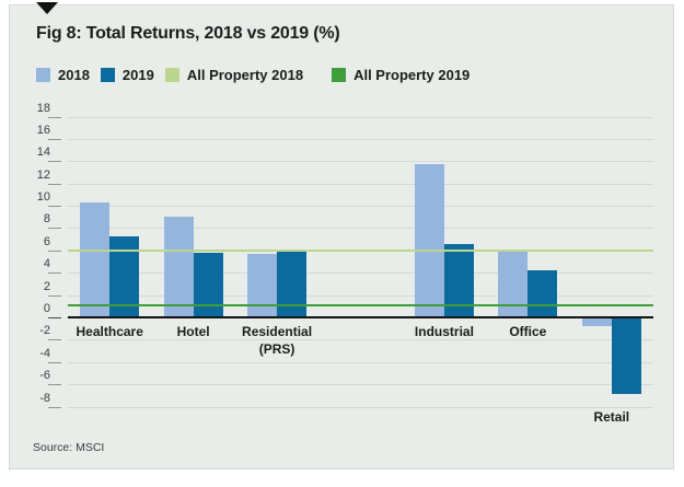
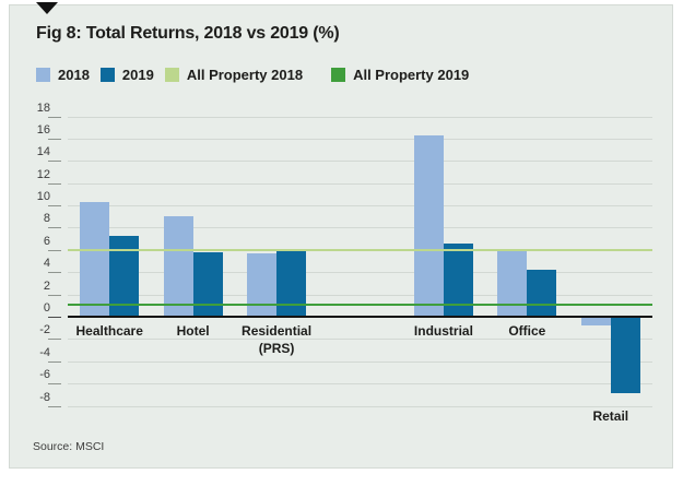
2018/Industrial: 13.7 -> 16.3
